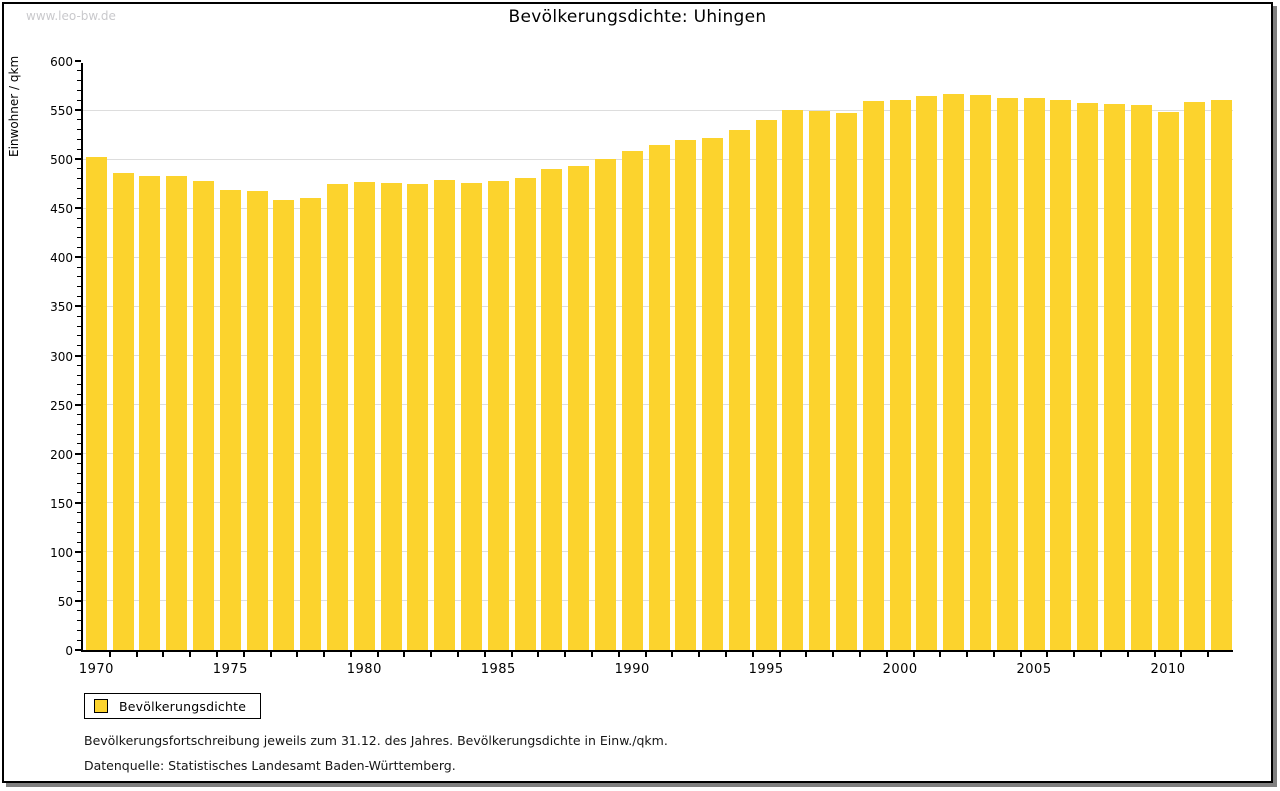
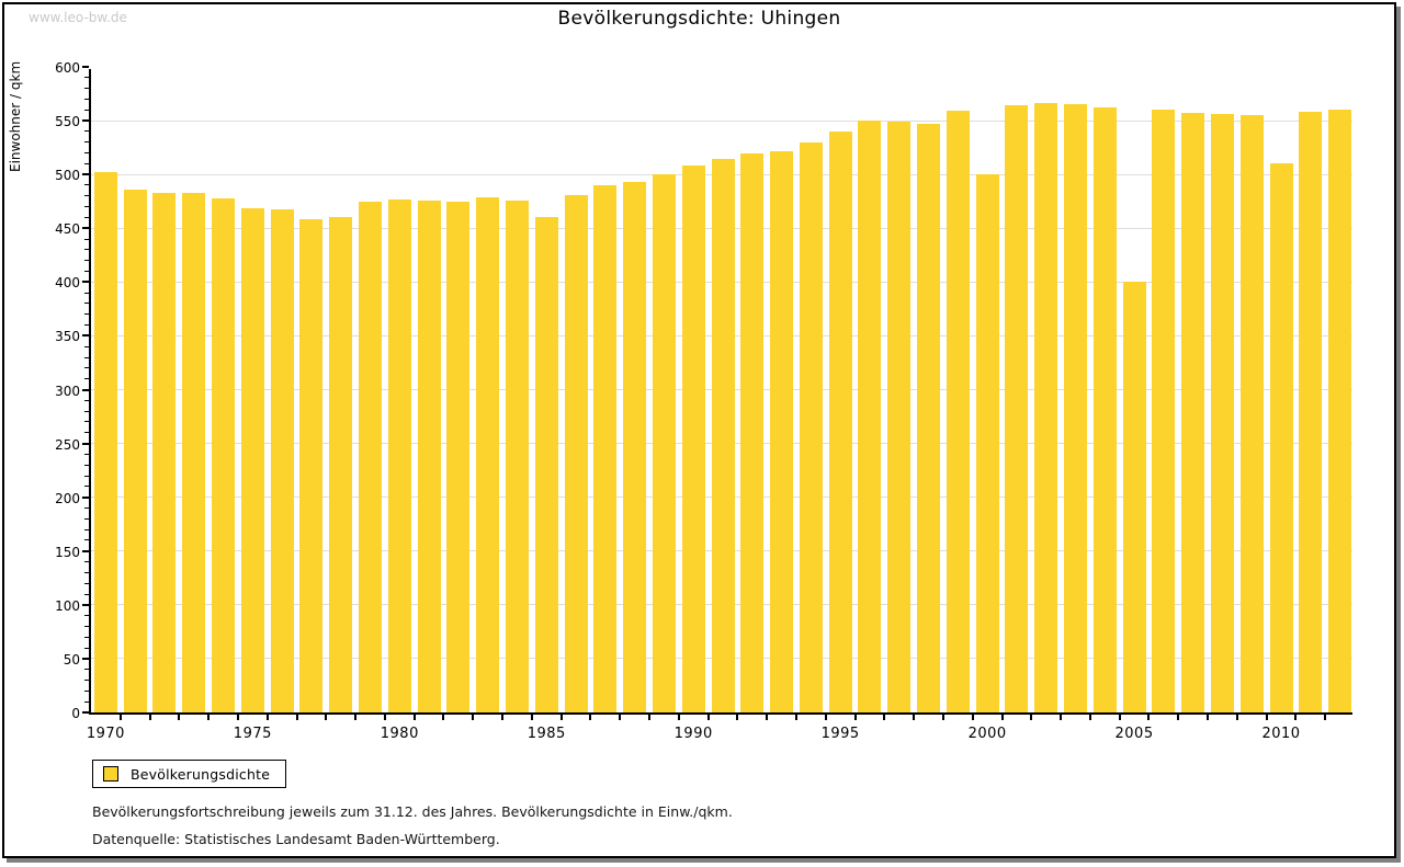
1985: 480 -> 460
2000: 560 -> 500
2005: 560 -> 400
2010: 550 -> 510
